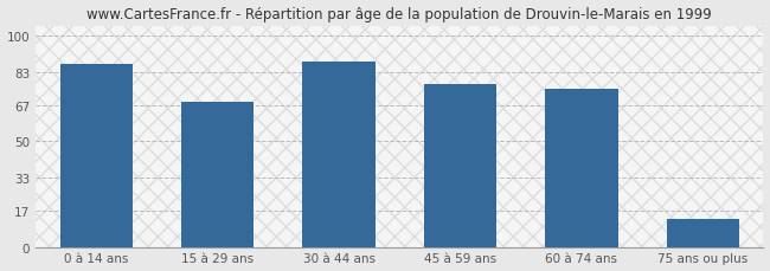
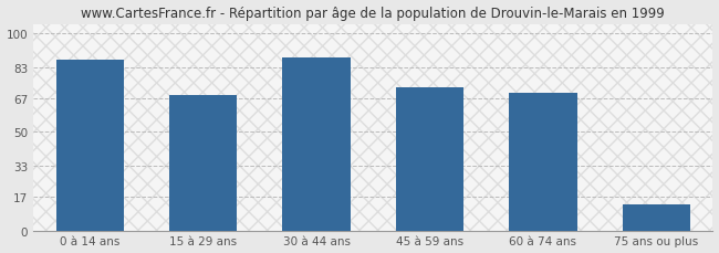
45 à 59 ans: 77 -> 73
60 à 74 ans: 75 -> 70
